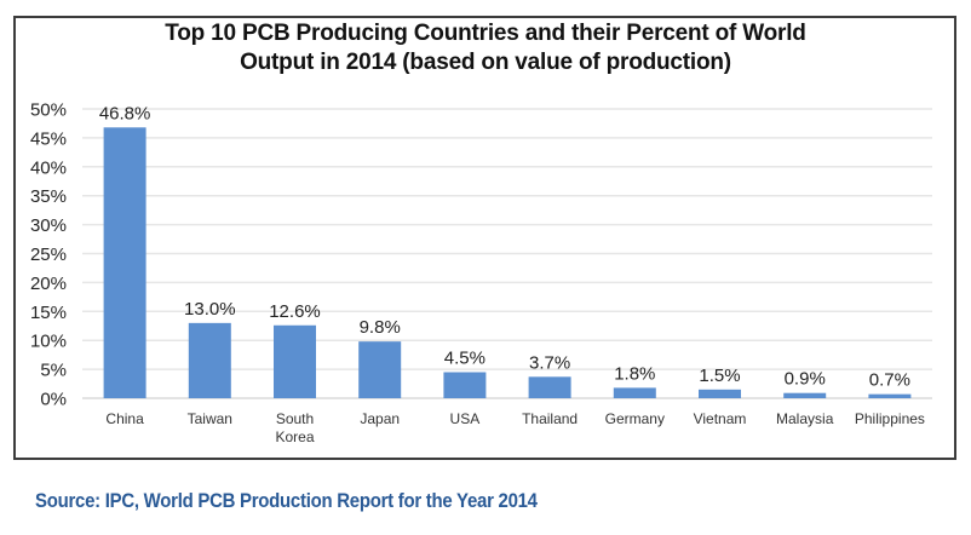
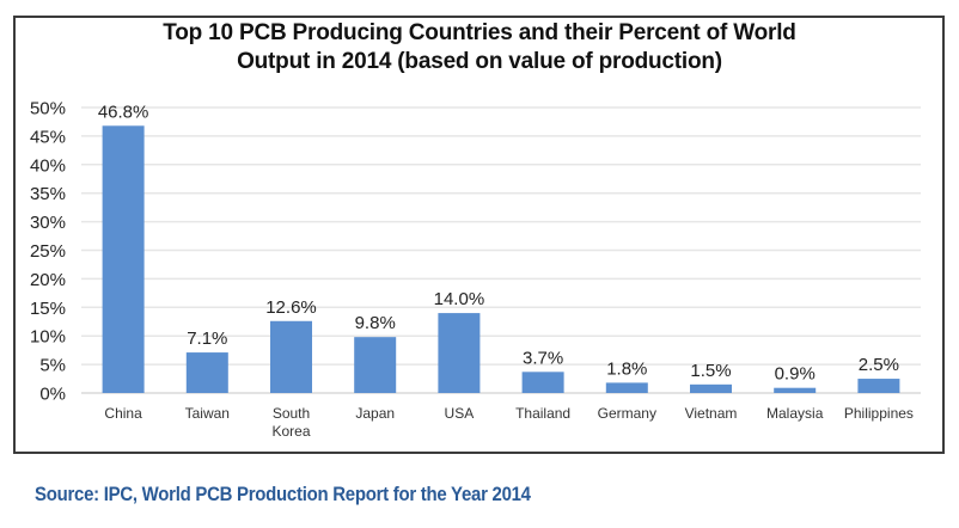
Taiwan: 13.0% -> 7.1%
USA: 4.5% -> 14.0%
Philippines: 0.7% -> 2.5%
